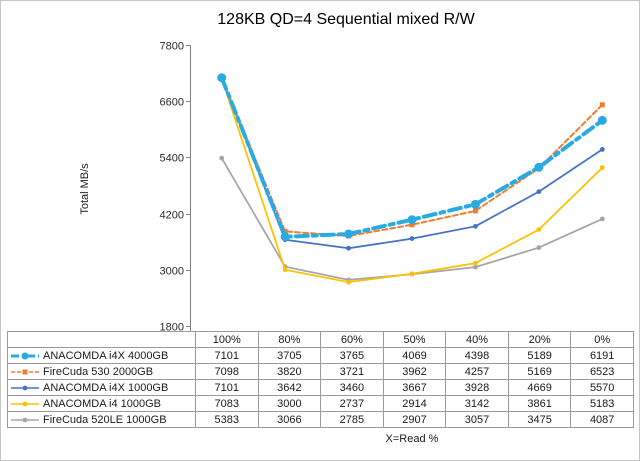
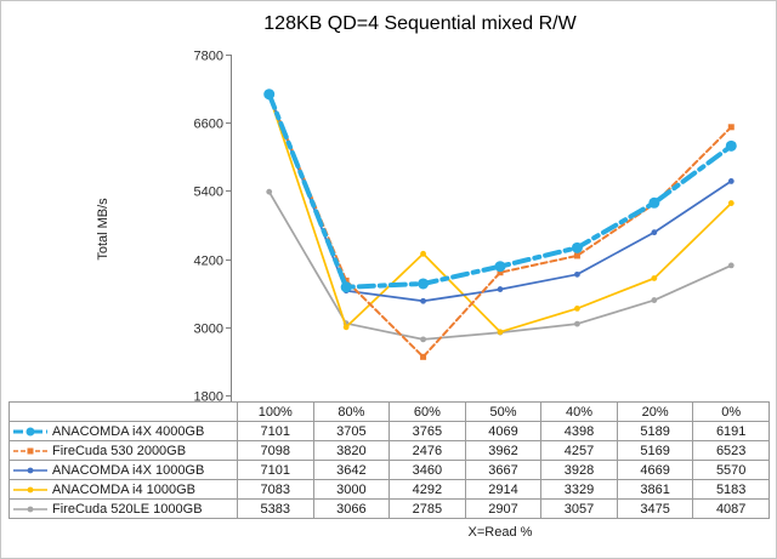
FireCuda 530 2000GB/60%: 3721 -> 2476
ANACOMDA i4 1000GB/60%: 2737 -> 4292
ANACOMDA i4 1000GB/40%: 3142 -> 3329
